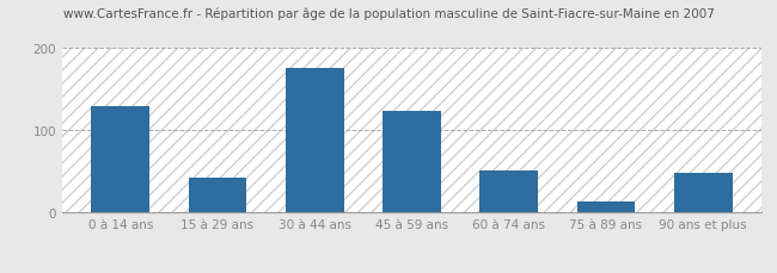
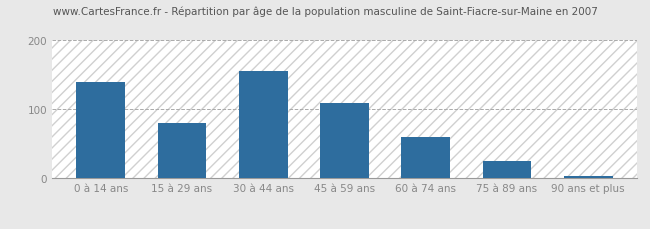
0 à 14 ans: 130 -> 140
15 à 29 ans: 42 -> 80
30 à 44 ans: 176 -> 155
45 à 59 ans: 124 -> 110
60 à 74 ans: 52 -> 60
75 à 89 ans: 14 -> 25
90 ans et plus: 48 -> 3
